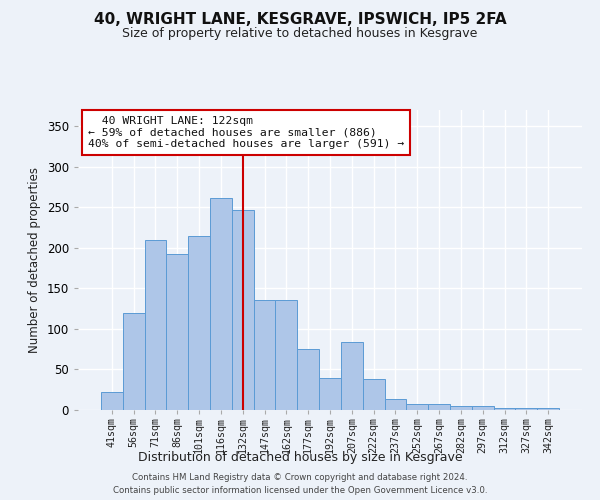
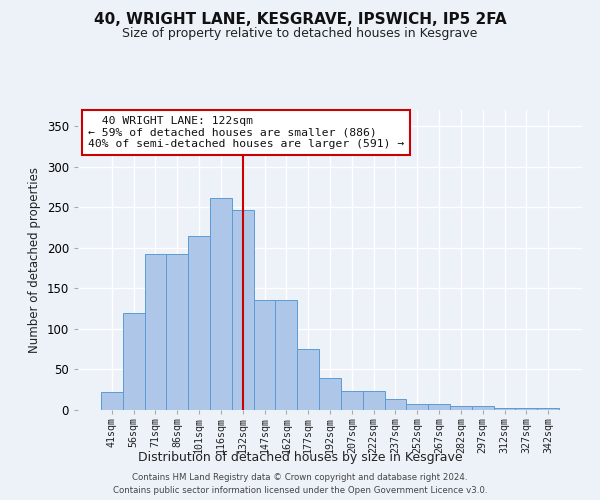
71sqm: 210 -> 193
207sqm: 84 -> 23
222sqm: 38 -> 23
